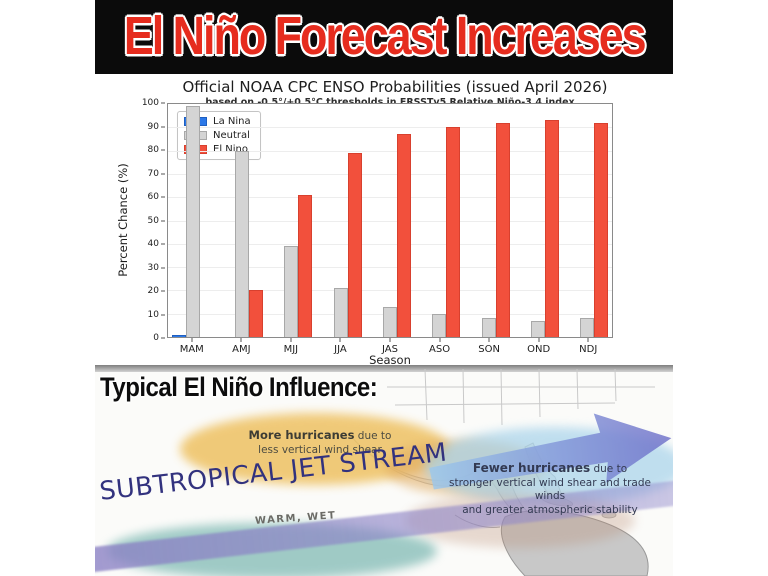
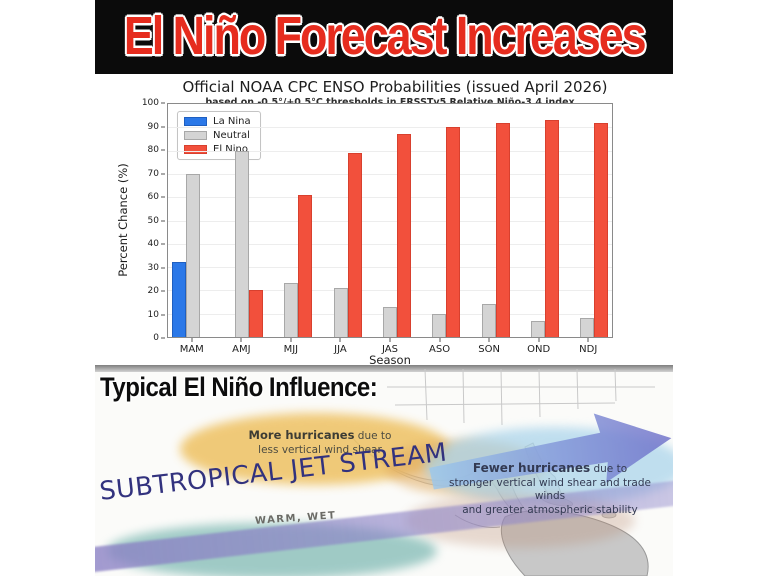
La Nina/MAM: 1 -> 32
Neutral/MAM: 99 -> 70
Neutral/MJJ: 39 -> 23
Neutral/SON: 8 -> 14
